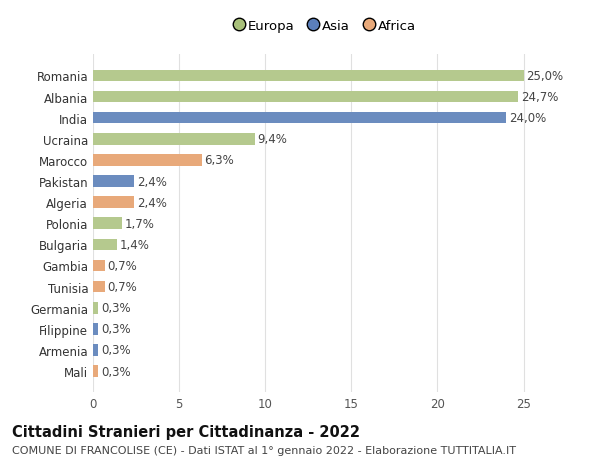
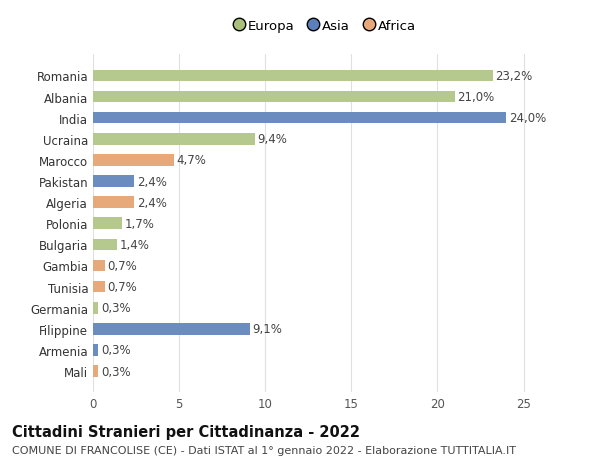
Romania: 25,0% -> 23,2%
Albania: 24,7% -> 21,0%
Marocco: 6,3% -> 4,7%
Filippine: 0,3% -> 9,1%
